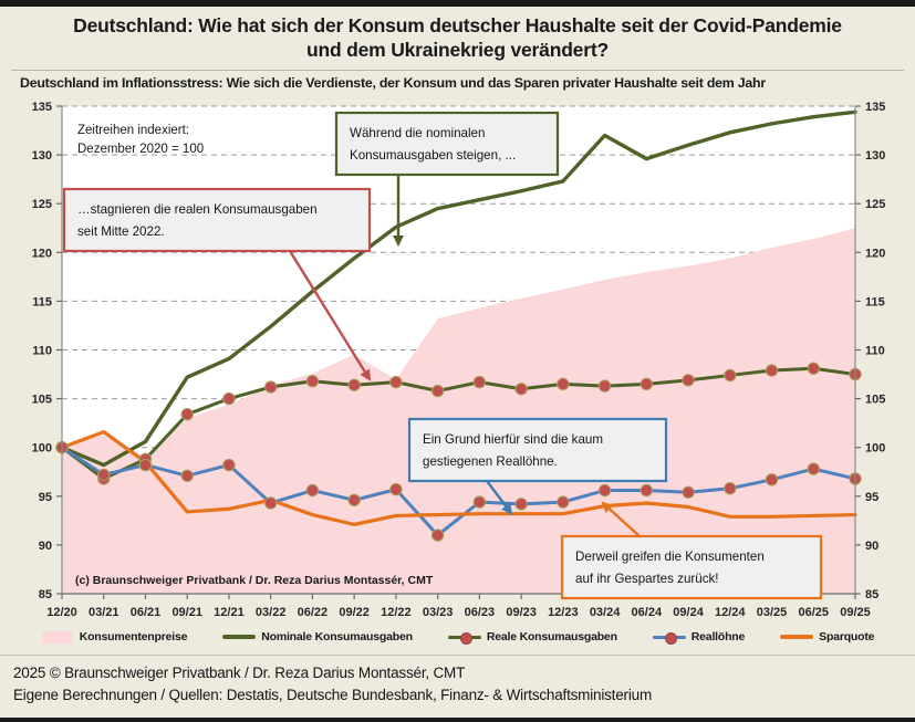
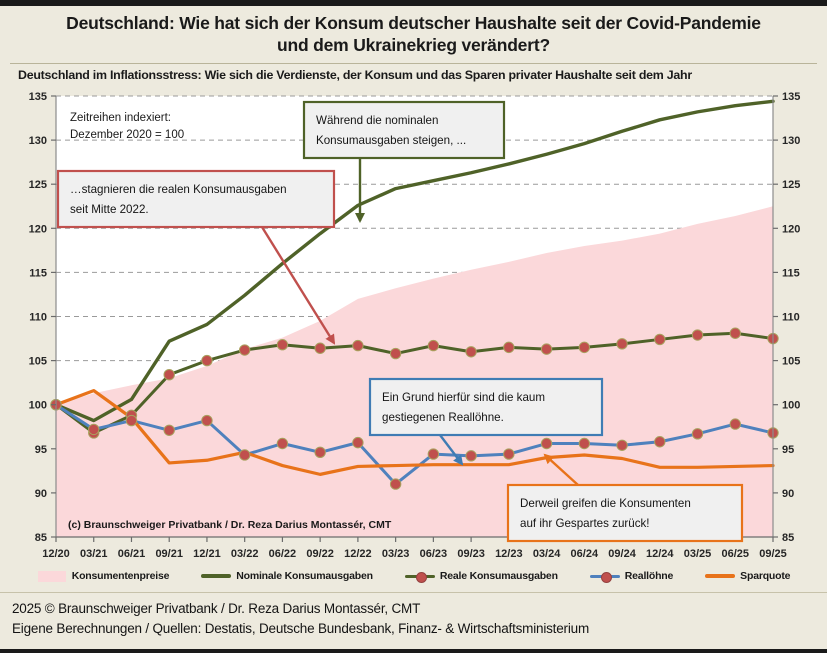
Konsumentenpreise/06/21: 99 -> 102
Konsumentenpreise/12/22: 107 -> 112
Nominale Konsumausgaben/03/24: 132 -> 128
